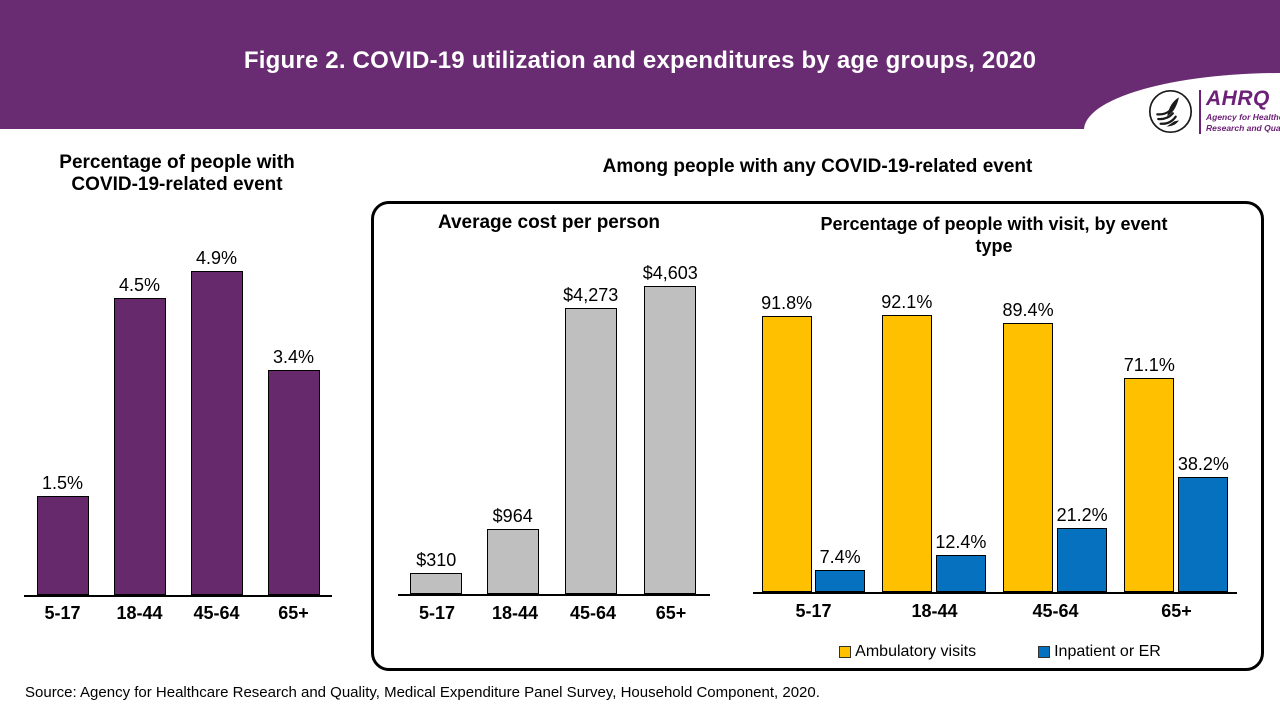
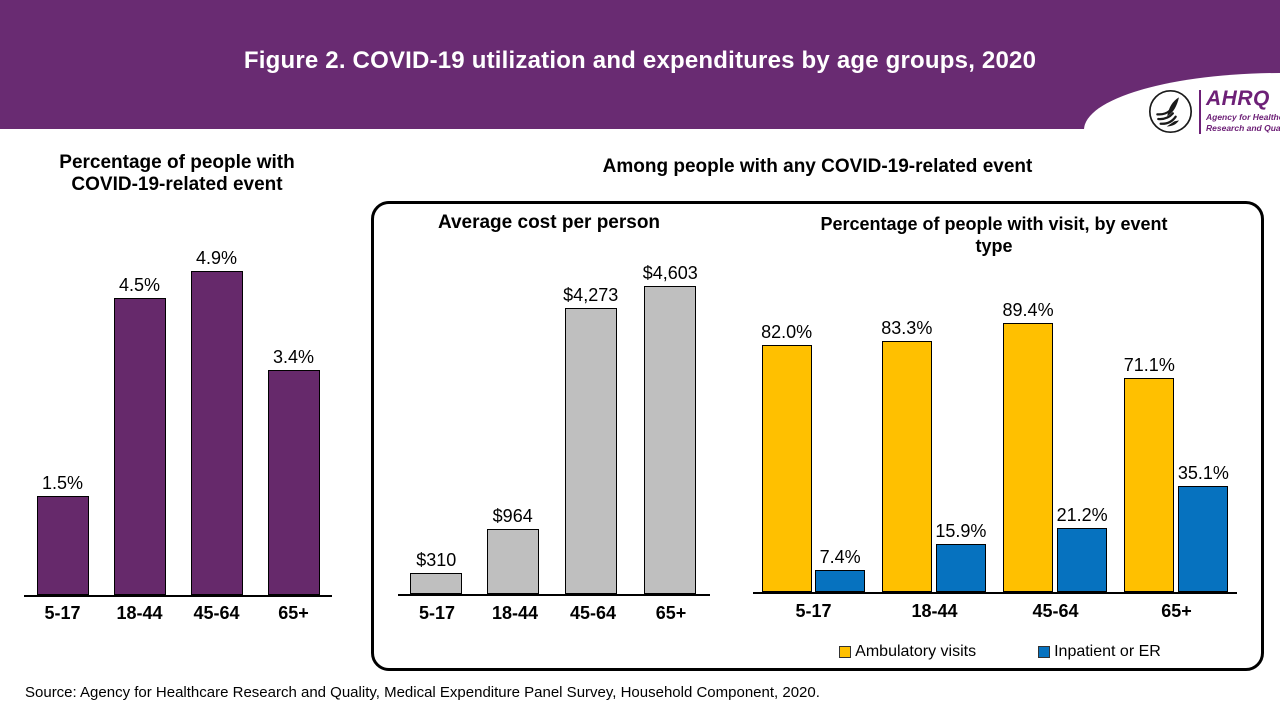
Percentage of people with visit, by event type/Ambulatory visits/5-17: 91.8% -> 82.0%
Percentage of people with visit, by event type/Ambulatory visits/18-44: 92.1% -> 83.3%
Percentage of people with visit, by event type/Inpatient or ER/18-44: 12.4% -> 15.9%
Percentage of people with visit, by event type/Inpatient or ER/65+: 38.2% -> 35.1%
